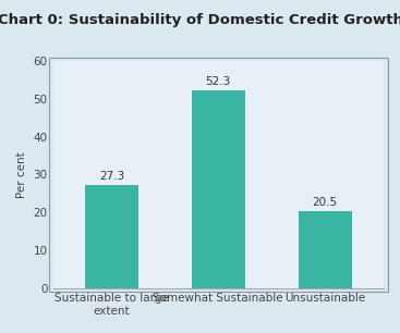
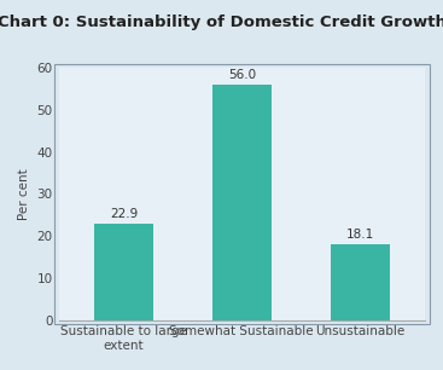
Sustainable to large extent: 27.3 -> 22.9
Somewhat Sustainable: 52.3 -> 56.0
Unsustainable: 20.5 -> 18.1
